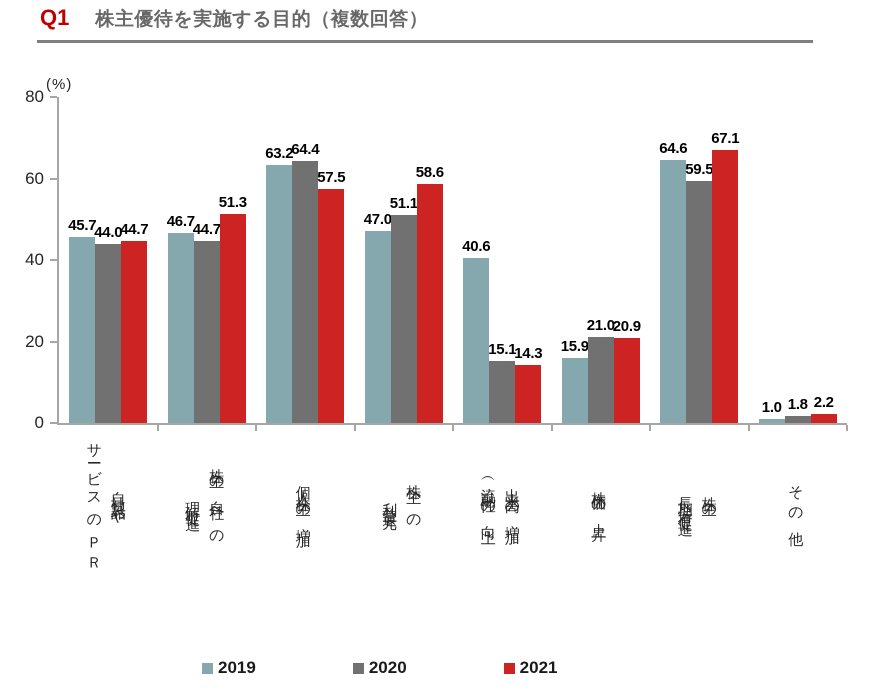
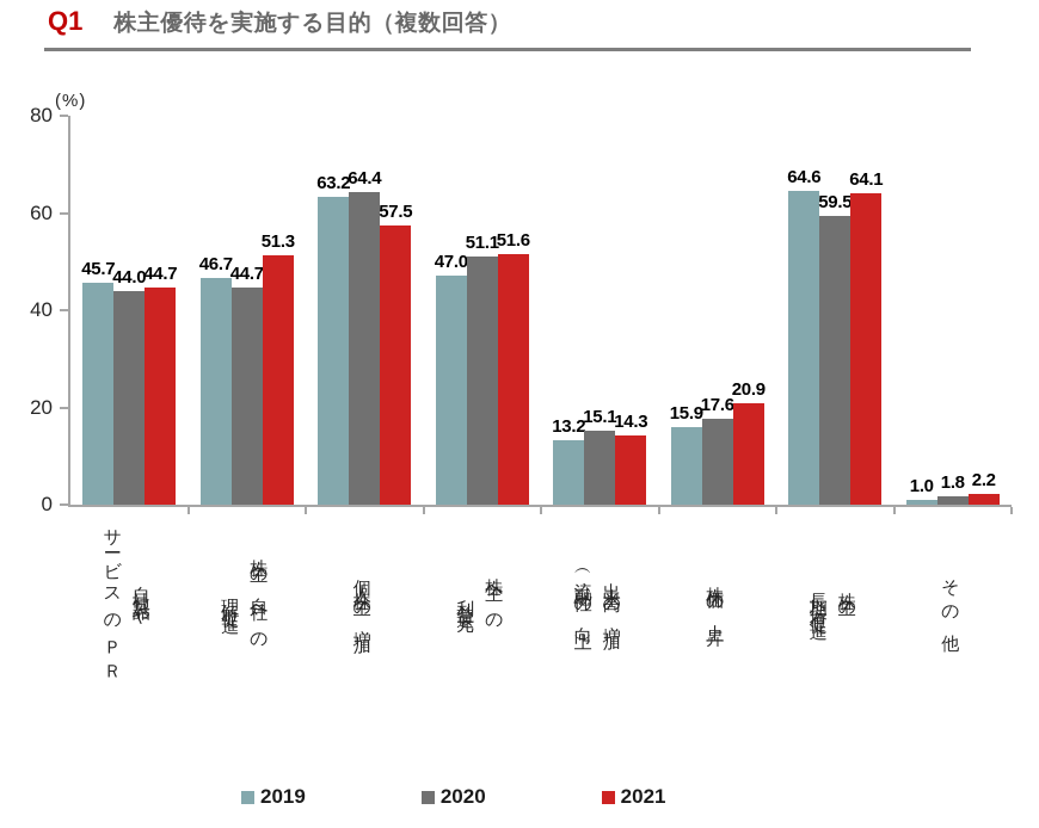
2021/株主への 利益還元: 58.6 -> 51.6
2019/出来高の増加 （流動性の向上）: 40.6 -> 13.2
2020/株価の上昇: 21.0 -> 17.6
2021/株主の 長期保有促進: 67.1 -> 64.1
